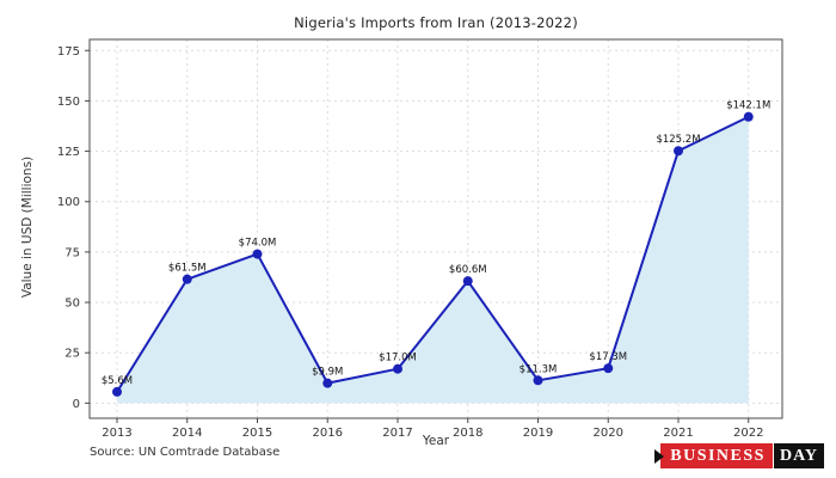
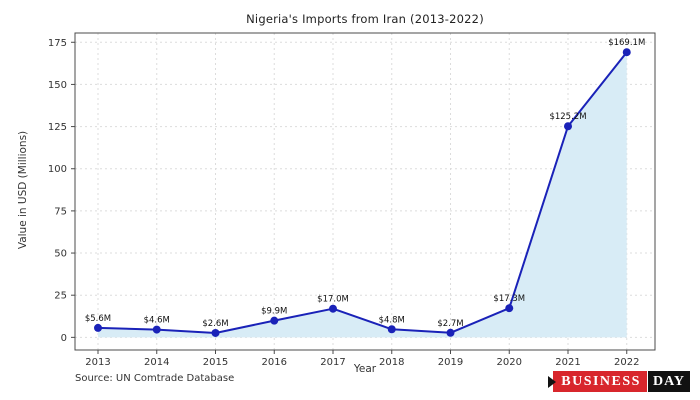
2014: $61.5M -> $4.6M
2015: $74.0M -> $2.6M
2018: $60.6M -> $4.8M
2019: $11.3M -> $2.7M
2022: $142.1M -> $169.1M
